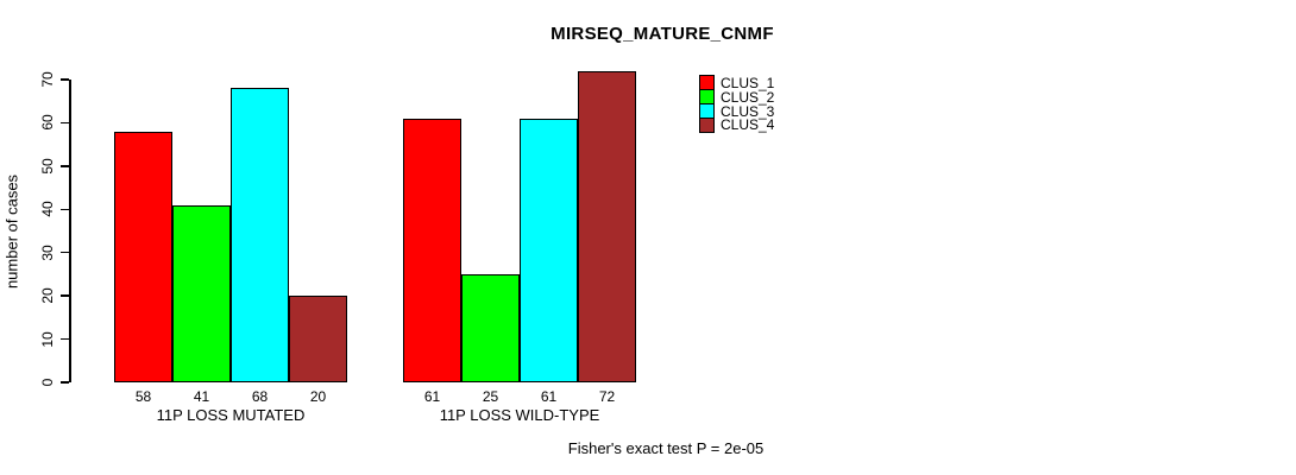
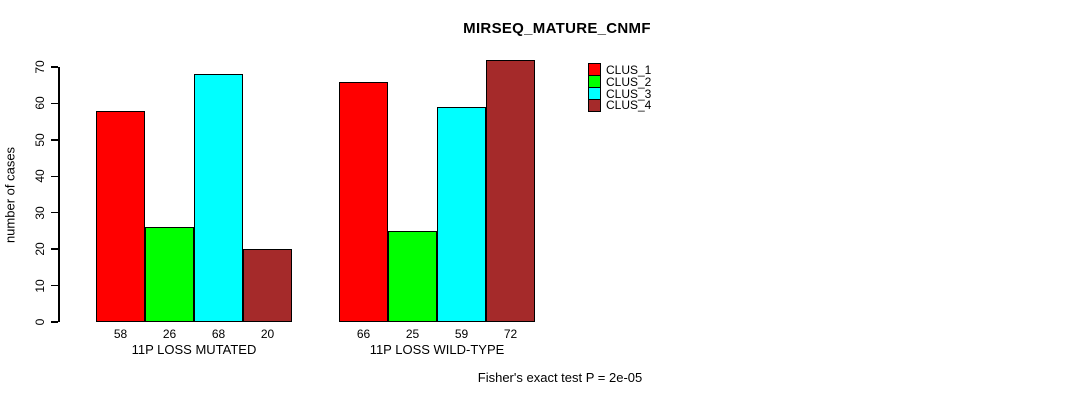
CLUS_2/11P LOSS MUTATED: 41 -> 26
CLUS_1/11P LOSS WILD-TYPE: 61 -> 66
CLUS_3/11P LOSS WILD-TYPE: 61 -> 59
